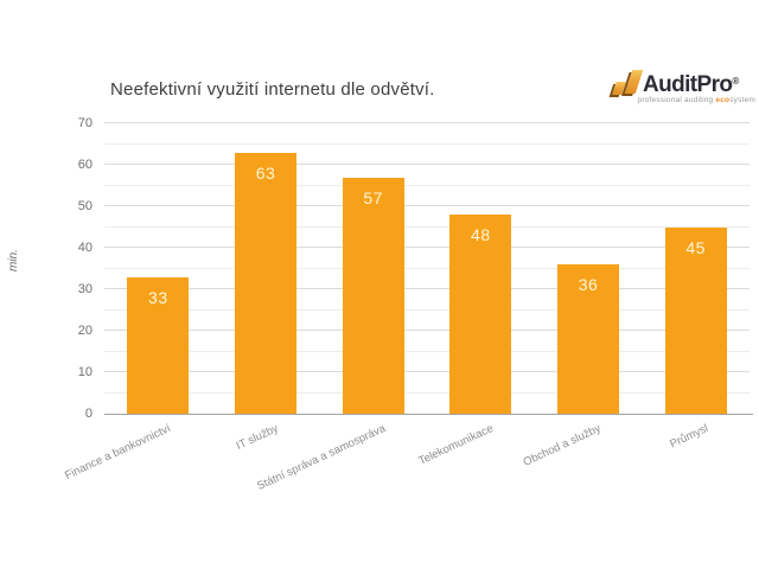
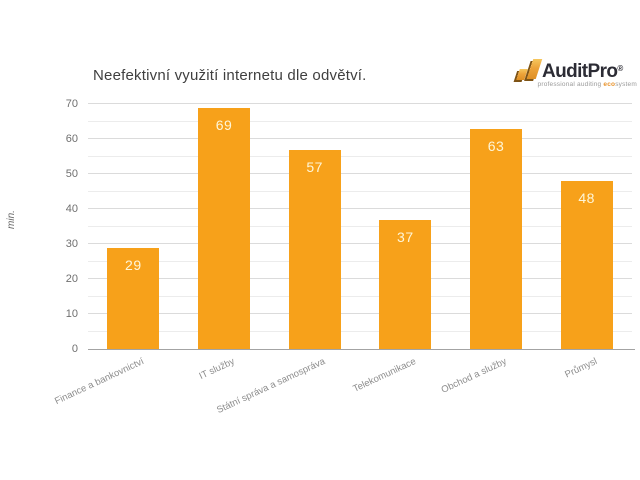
Finance a bankovnictví: 33 -> 29
IT služby: 63 -> 69
Telekomunikace: 48 -> 37
Obchod a služby: 36 -> 63
Průmysl: 45 -> 48
